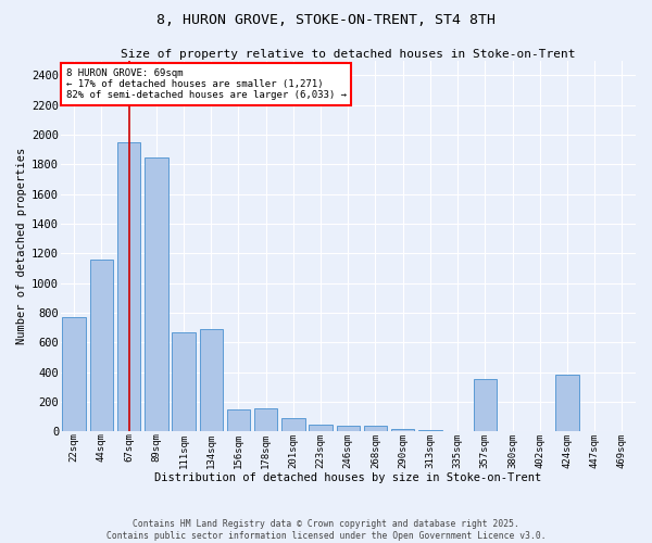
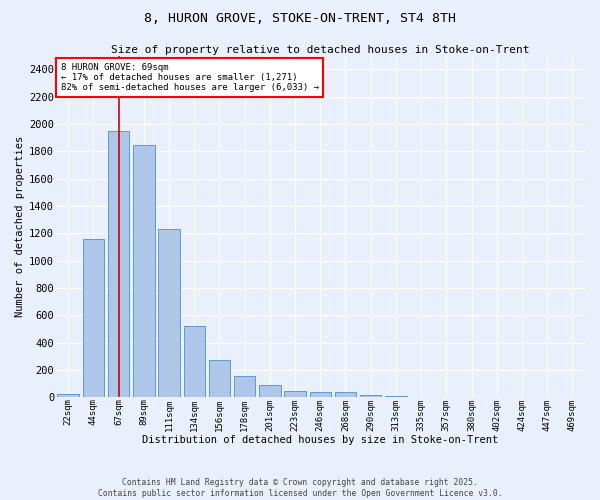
22sqm: 770 -> 20
111sqm: 670 -> 1230
134sqm: 690 -> 520
156sqm: 150 -> 280
357sqm: 350 -> 0
424sqm: 380 -> 0
